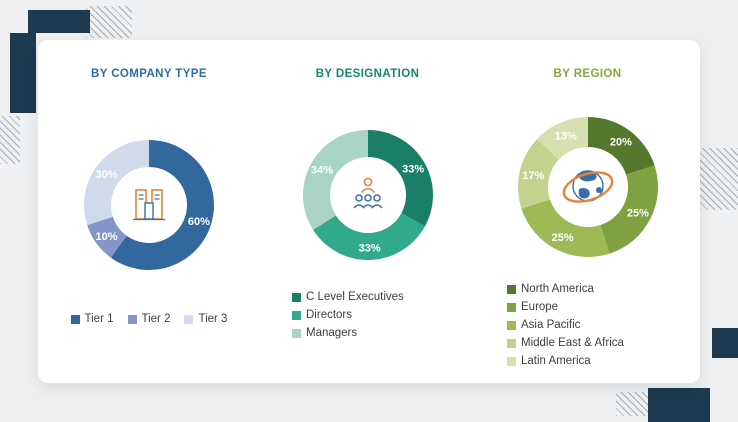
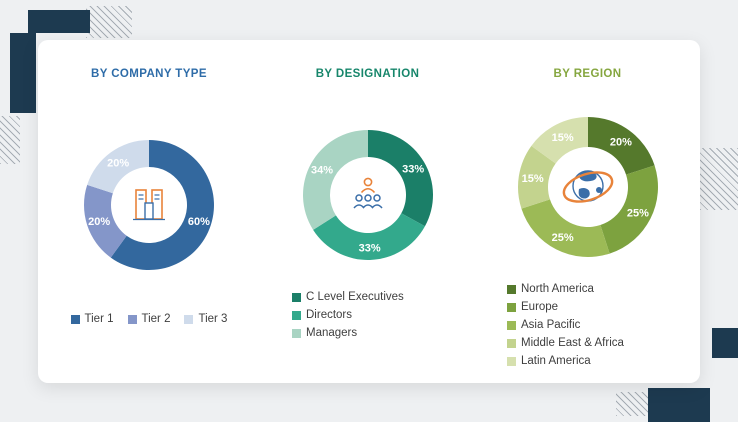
BY COMPANY TYPE/Tier 2: 10% -> 20%
BY COMPANY TYPE/Tier 3: 30% -> 20%
BY REGION/Middle East & Africa: 17% -> 15%
BY REGION/Latin America: 13% -> 15%
